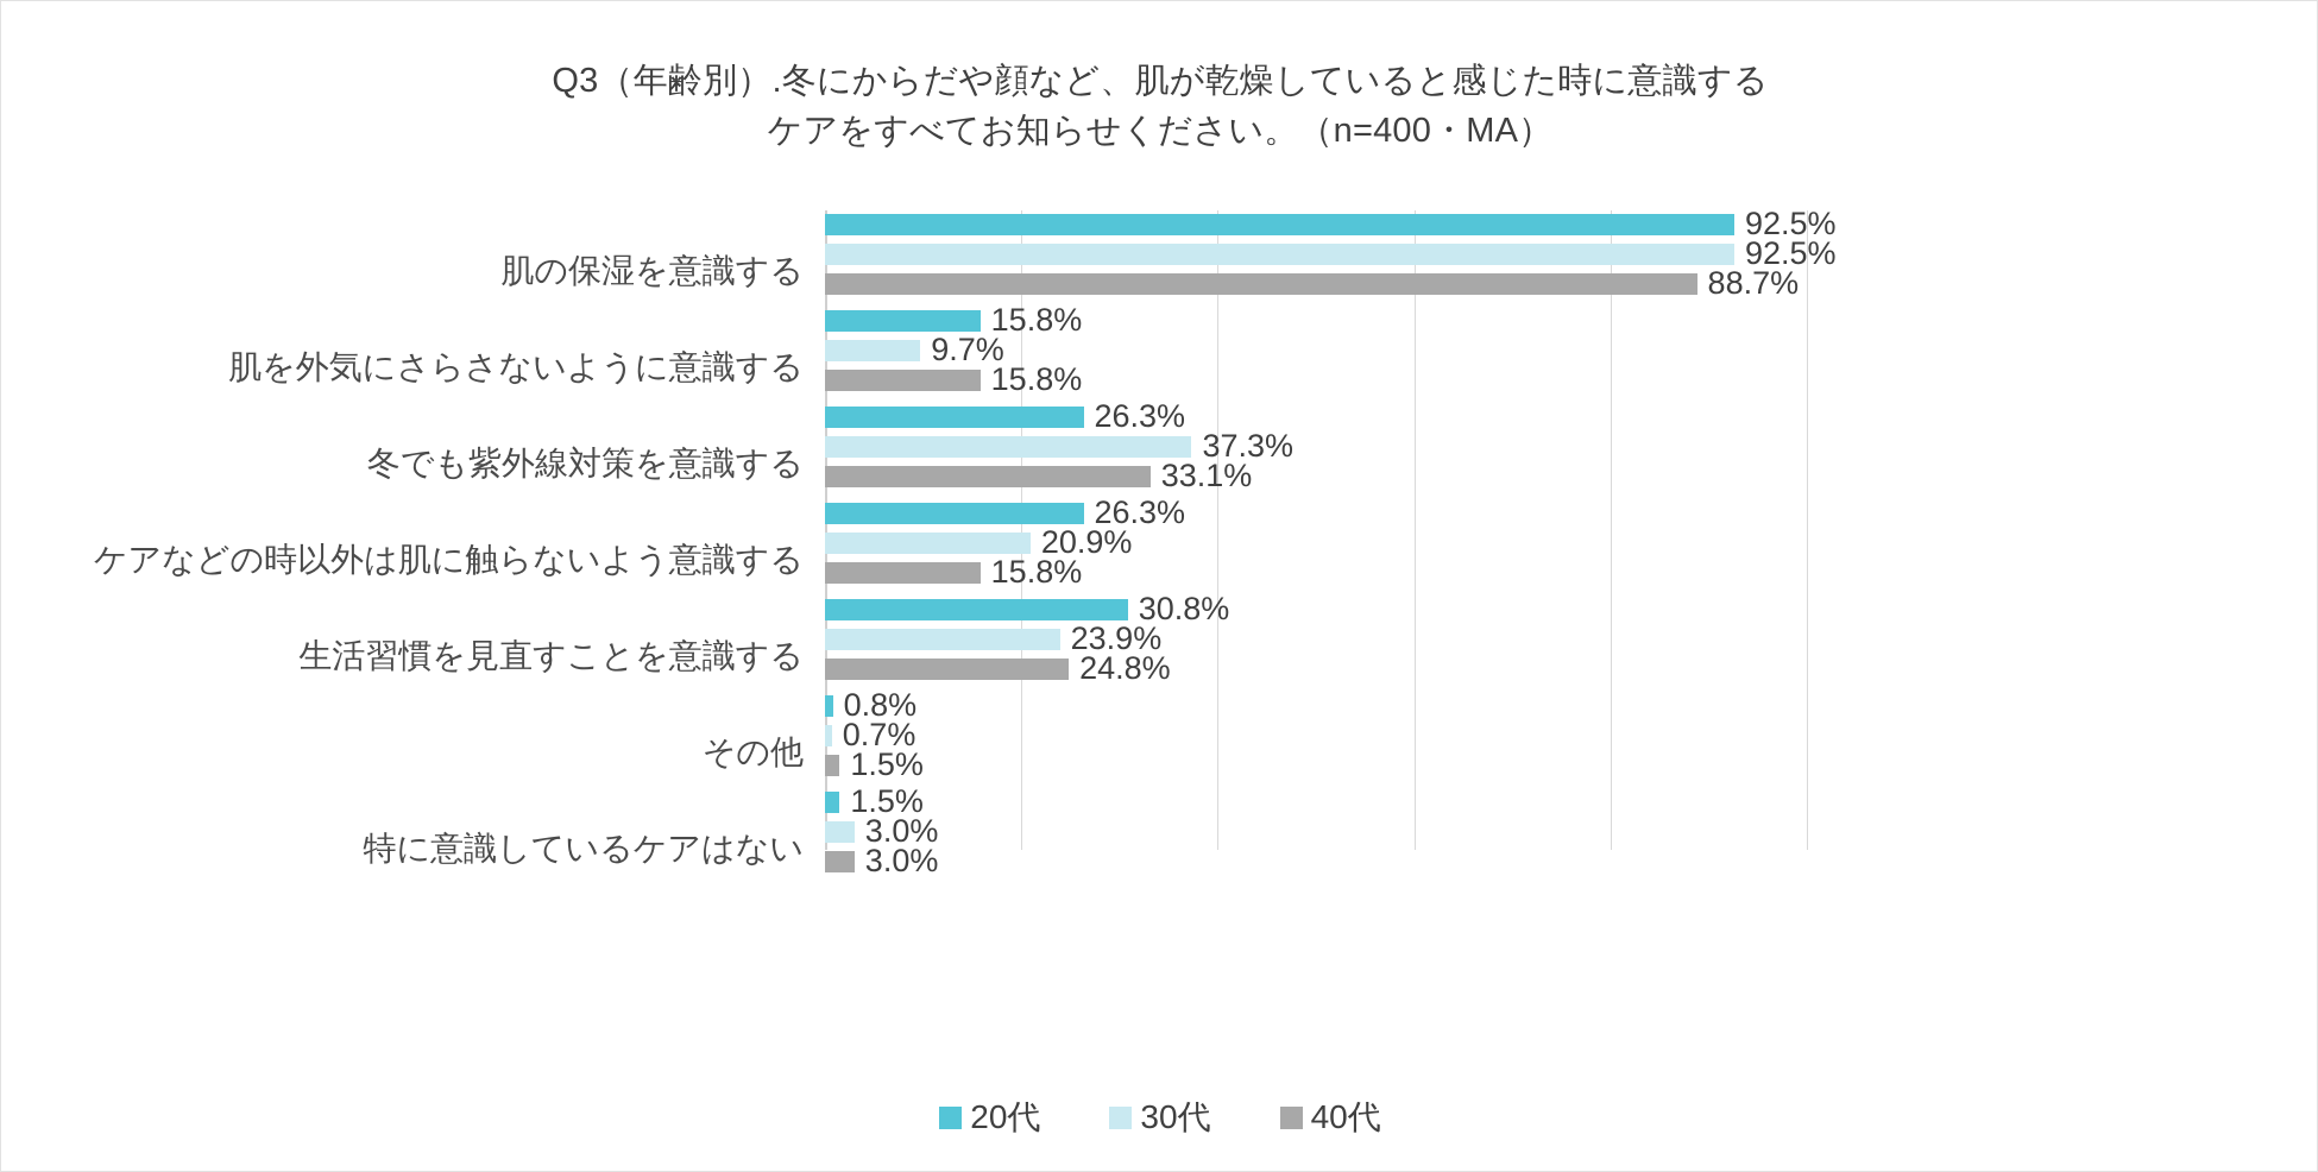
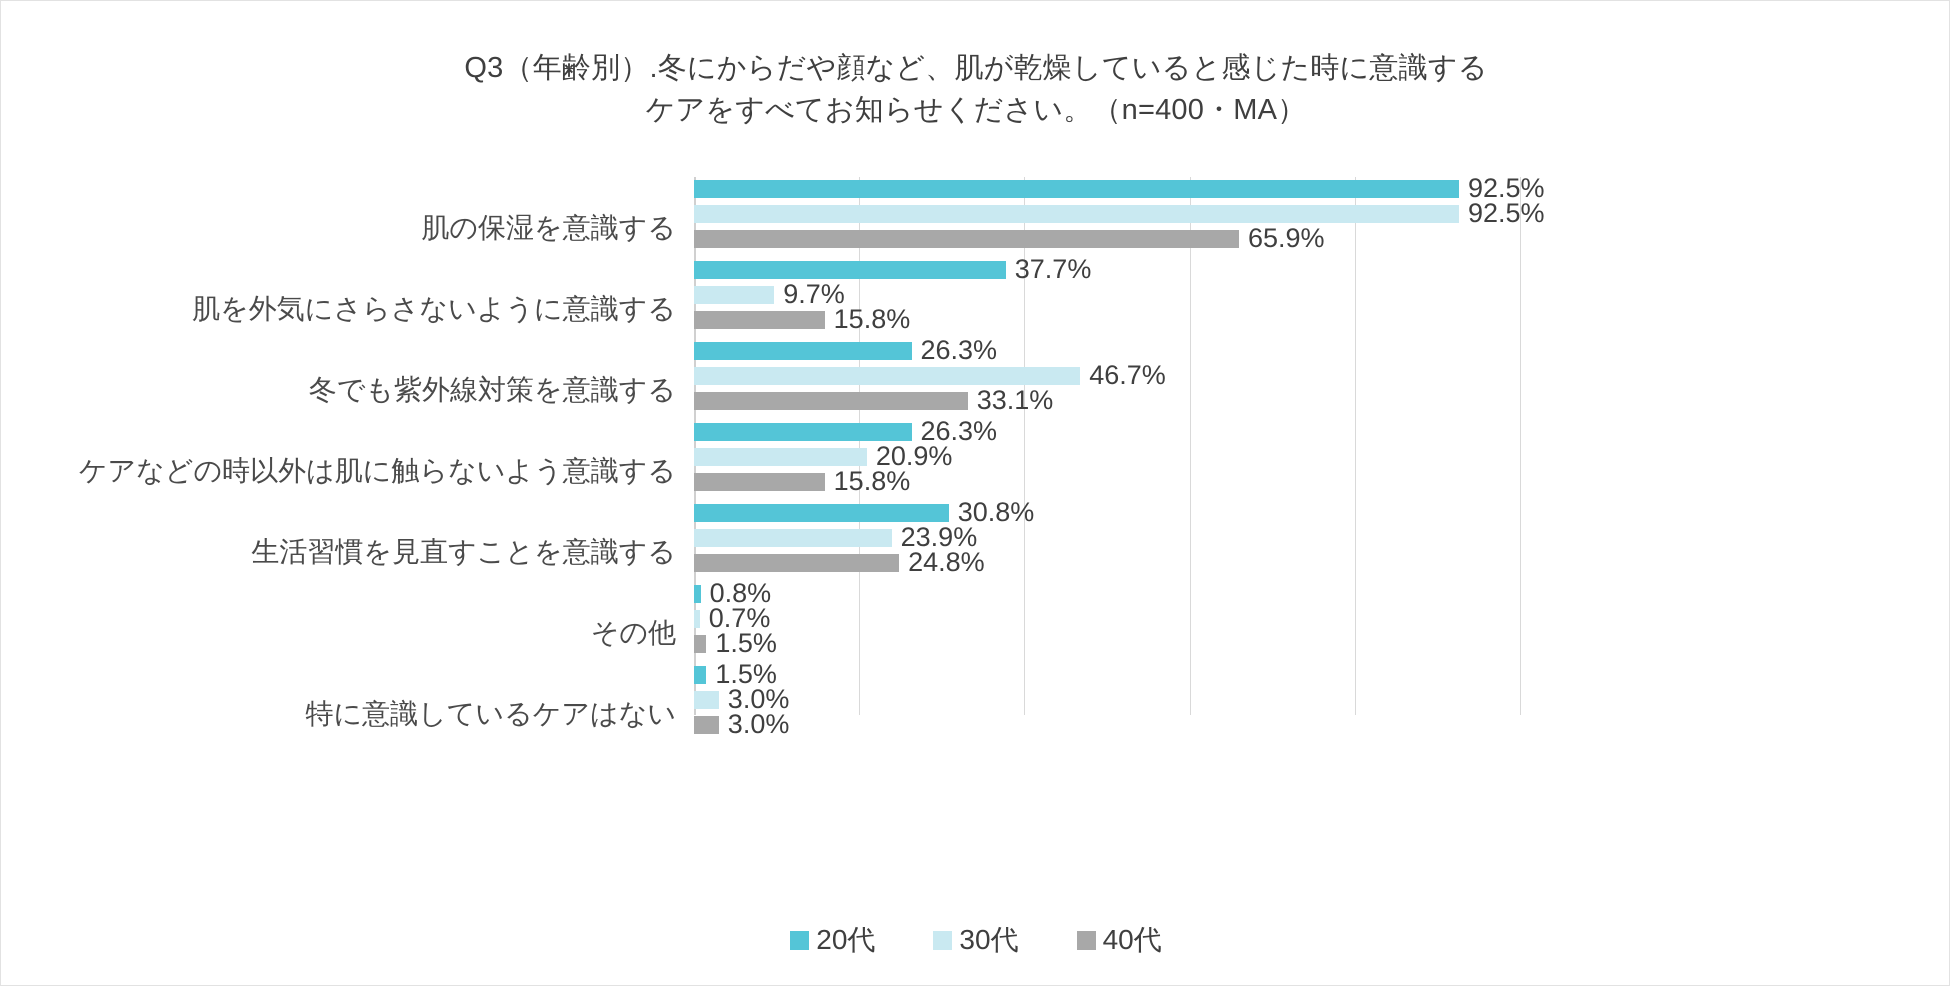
40代/肌の保湿を意識する: 88.7% -> 65.9%
20代/肌を外気にさらさないように意識する: 15.8% -> 37.7%
30代/冬でも紫外線対策を意識する: 37.3% -> 46.7%
